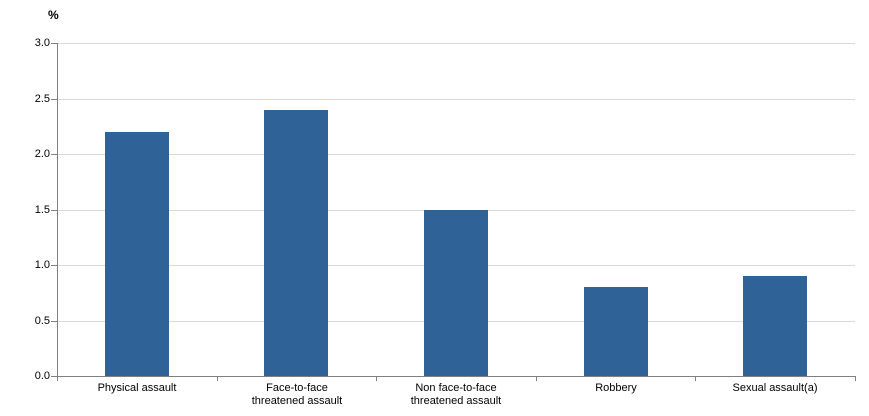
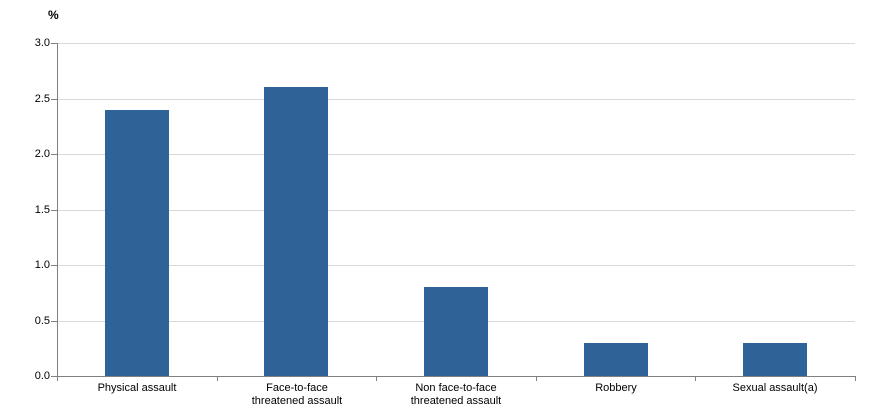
Physical assault: 2.2 -> 2.4
Face-to-face threatened assault: 2.4 -> 2.6
Non face-to-face threatened assault: 1.5 -> 0.8
Robbery: 0.8 -> 0.3
Sexual assault(a): 0.9 -> 0.3
